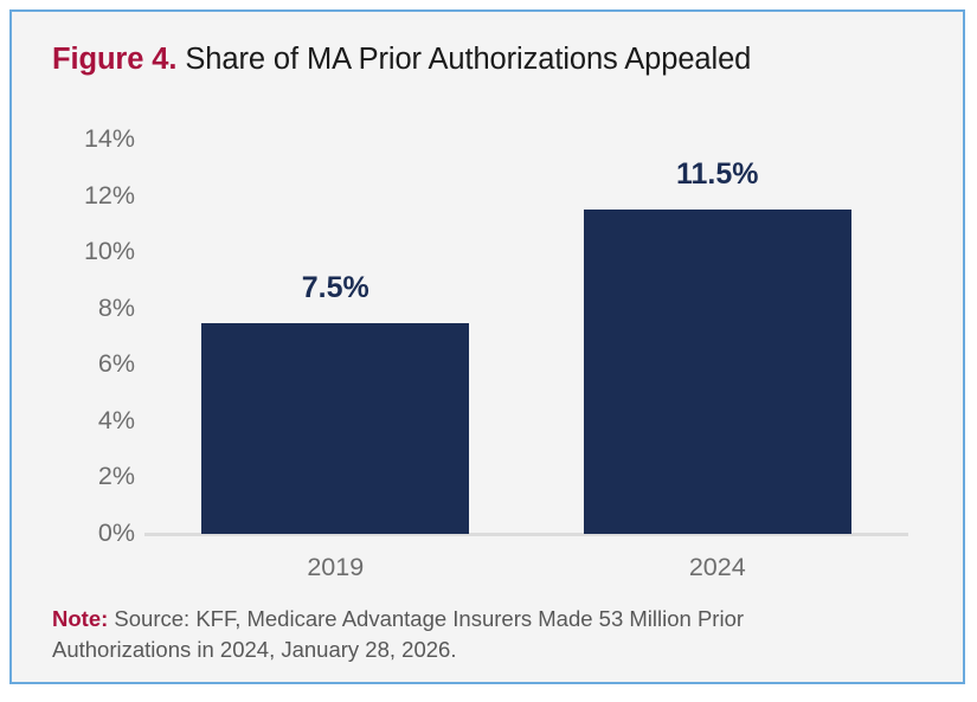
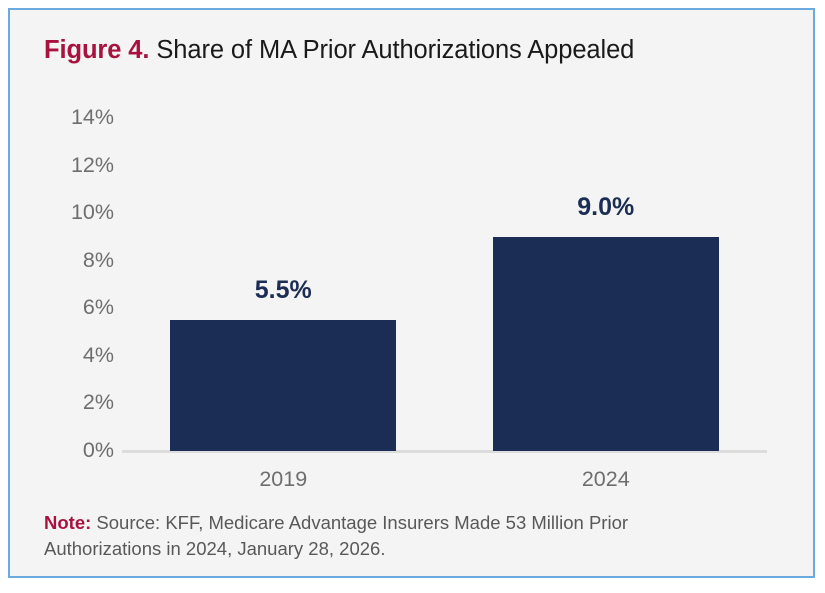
2019: 7.5% -> 5.5%
2024: 11.5% -> 9.0%
